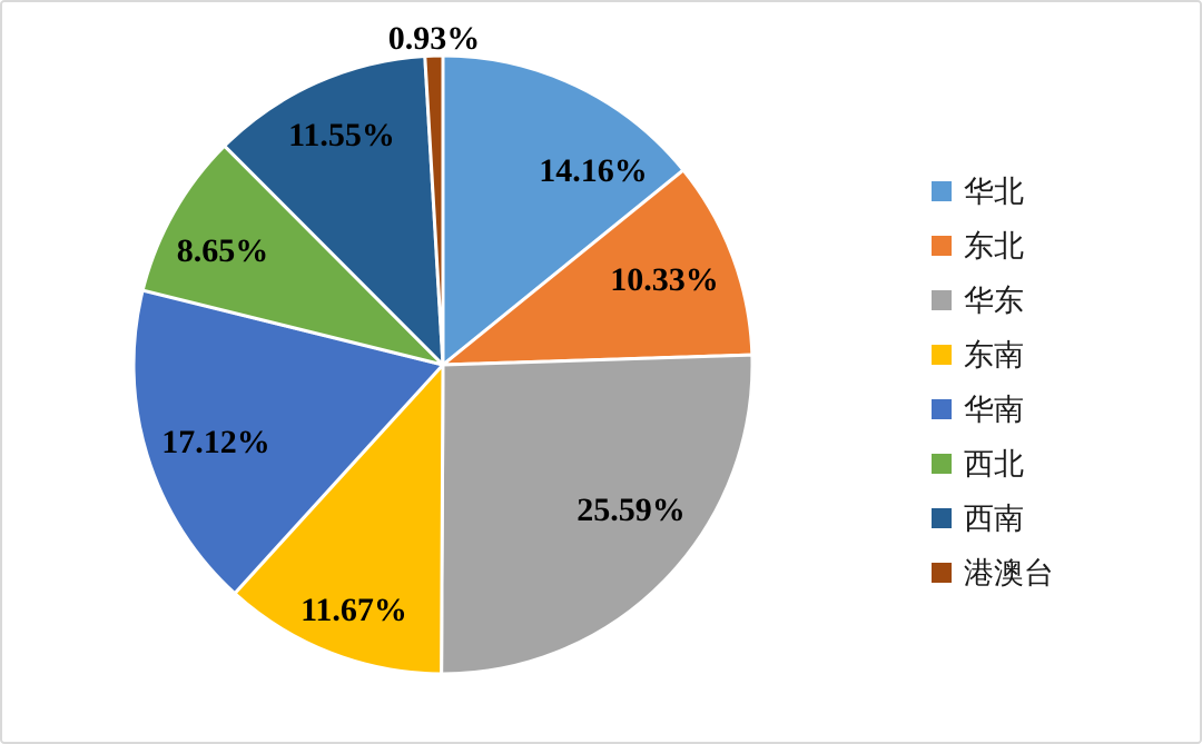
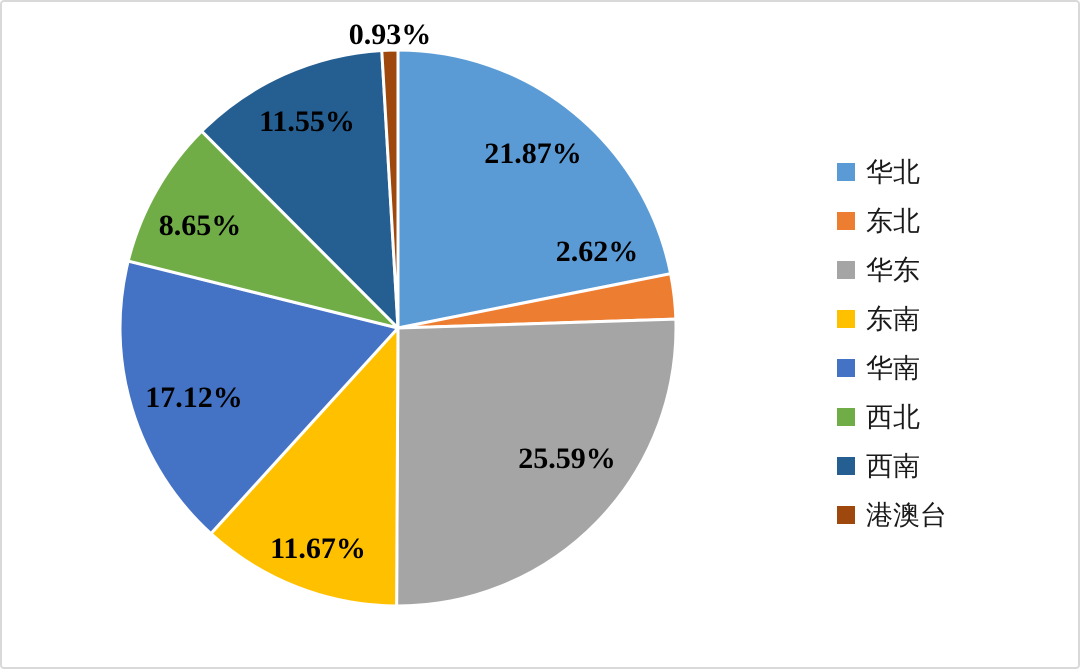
华北: 14.16% -> 21.87%
东北: 10.33% -> 2.62%
